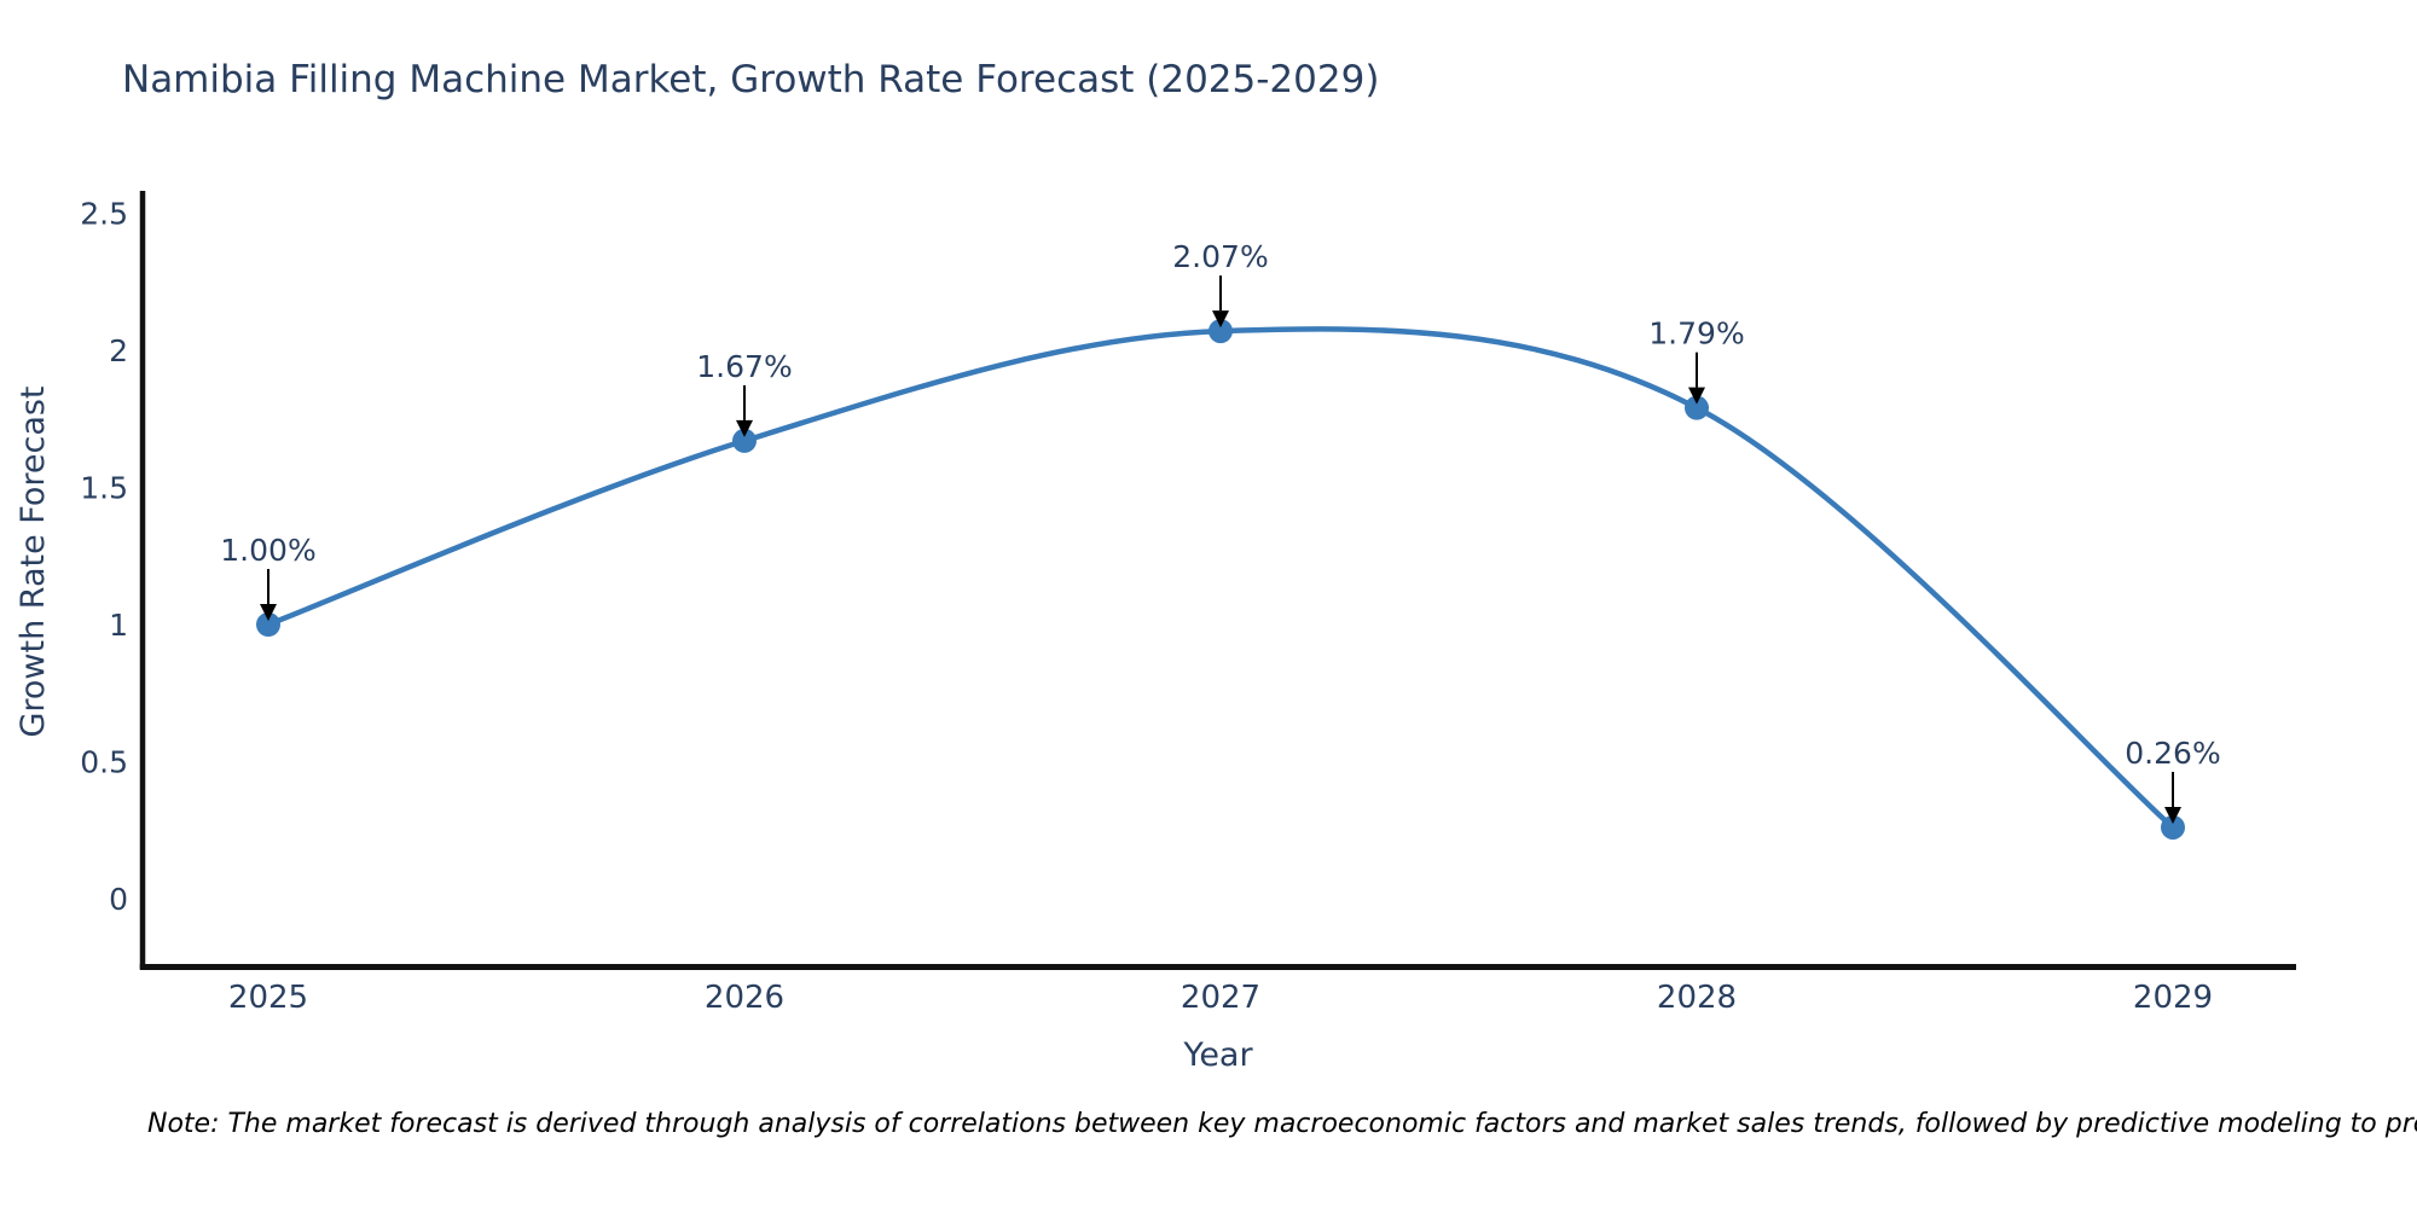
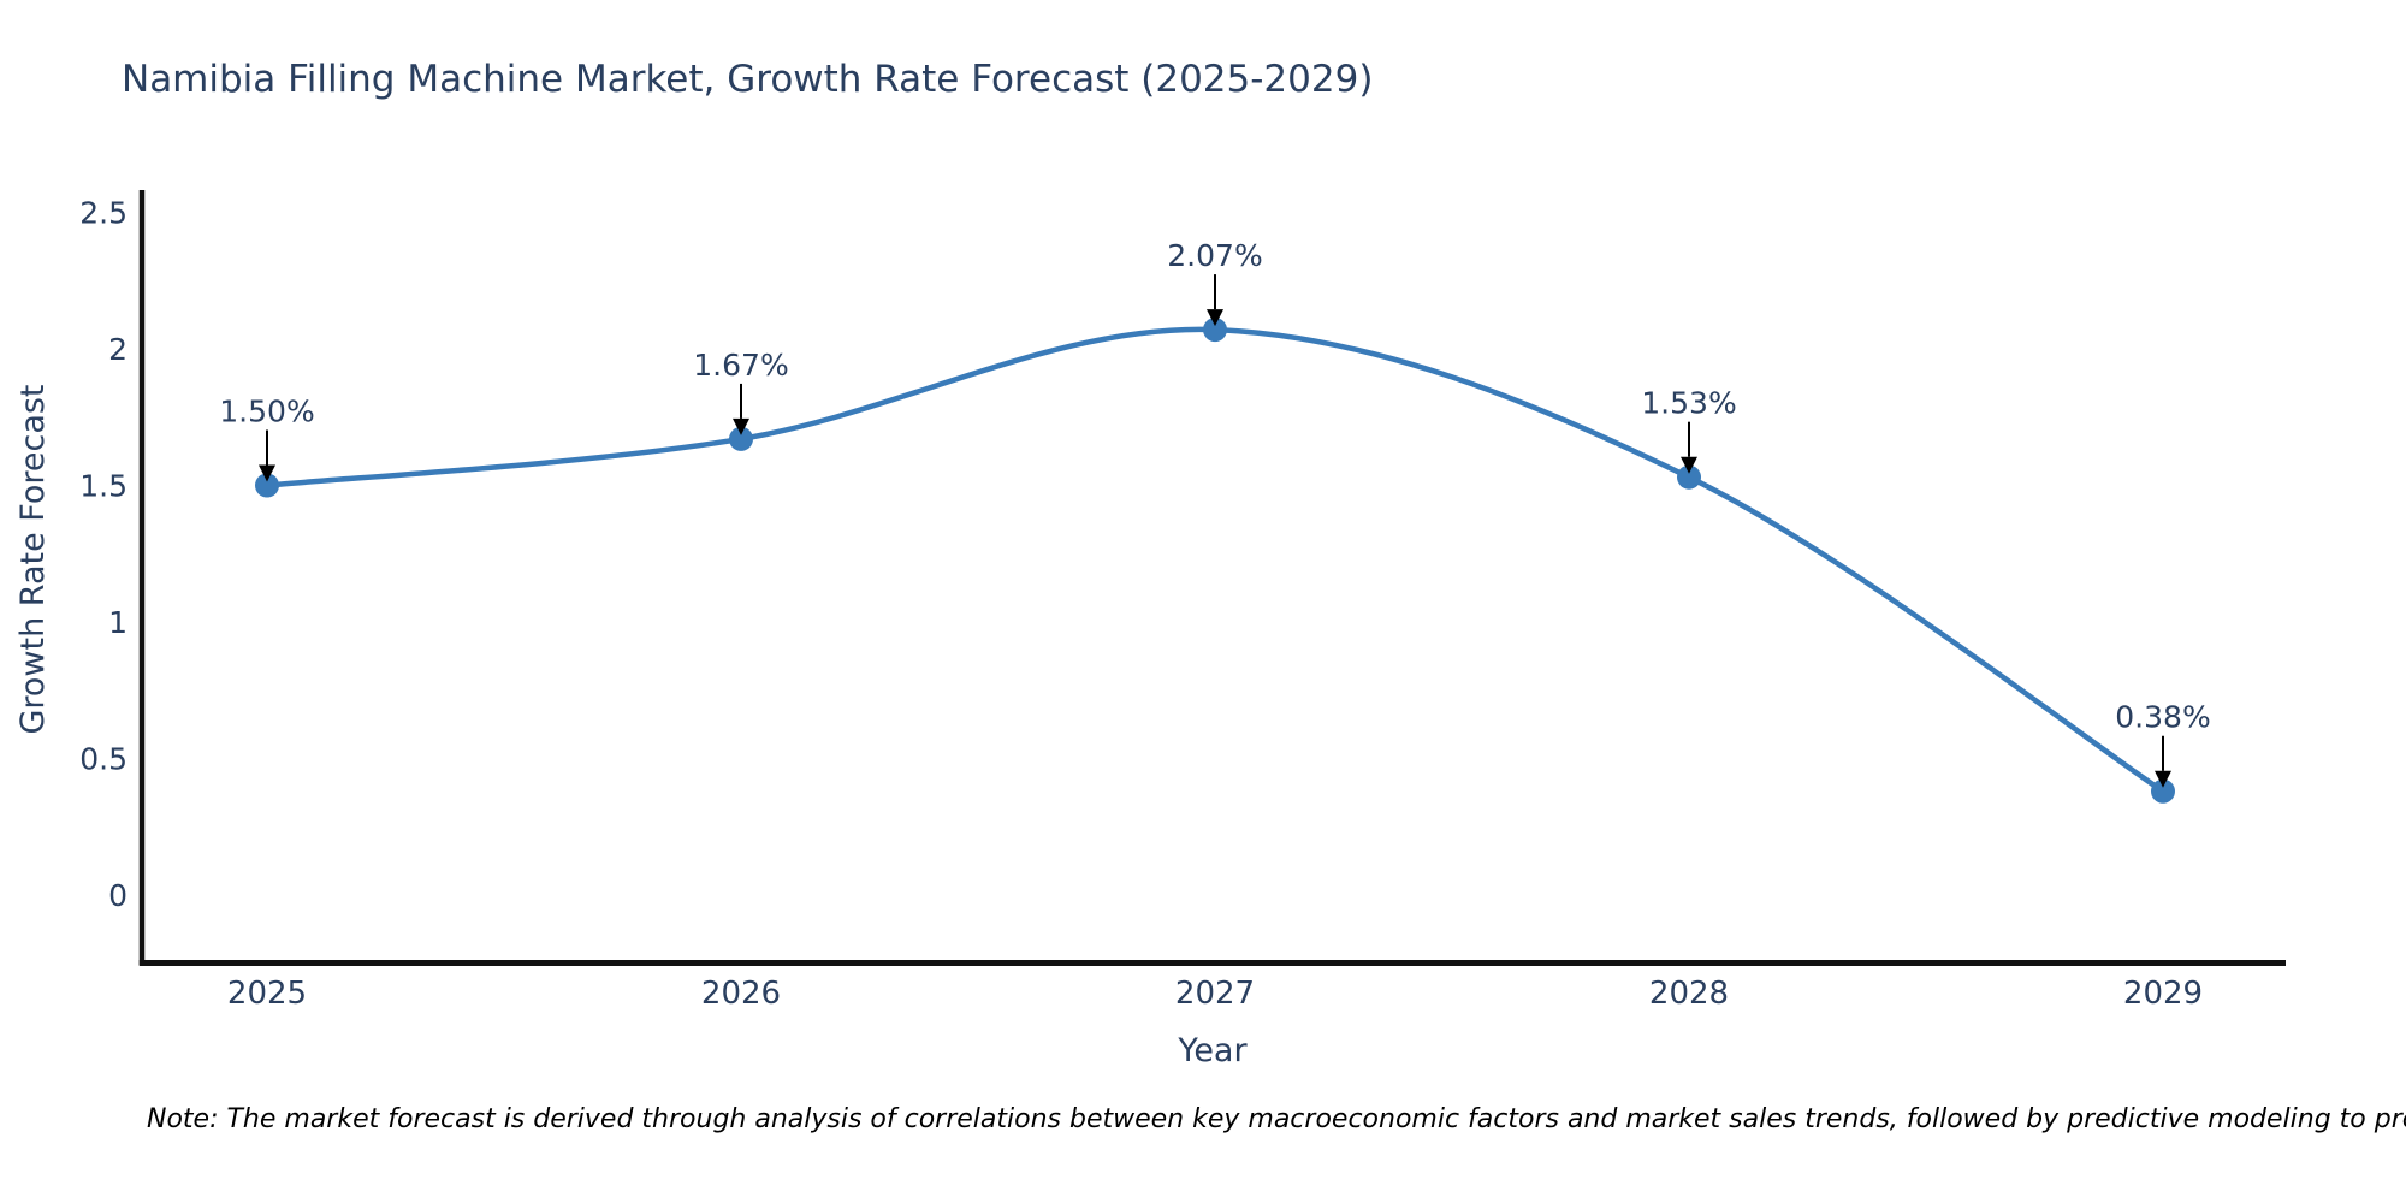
2025: 1.00% -> 1.50%
2028: 1.79% -> 1.53%
2029: 0.26% -> 0.38%
